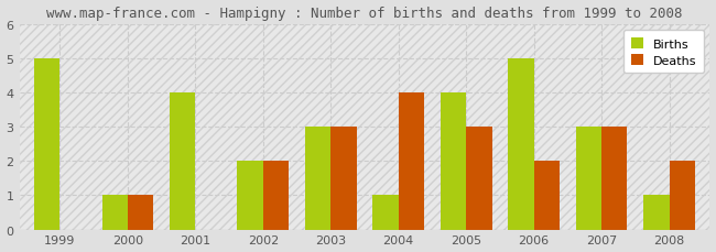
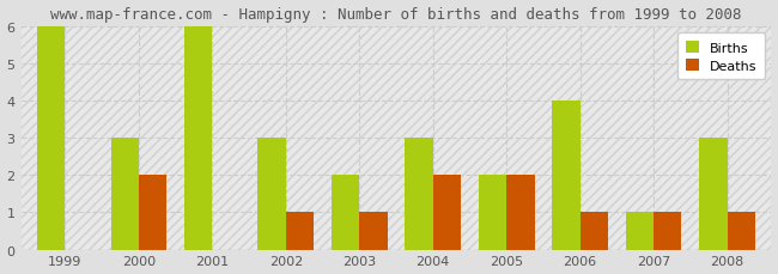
Births/1999: 5 -> 6
Births/2000: 1 -> 3
Deaths/2000: 1 -> 2
Births/2001: 4 -> 6
Births/2002: 2 -> 3
Deaths/2002: 2 -> 1
Births/2003: 3 -> 2
Deaths/2003: 3 -> 1
Births/2004: 1 -> 3
Deaths/2004: 4 -> 2
Births/2005: 4 -> 2
Deaths/2005: 3 -> 2
Births/2006: 5 -> 4
Deaths/2006: 2 -> 1
Births/2007: 3 -> 1
Deaths/2007: 3 -> 1
Births/2008: 1 -> 3
Deaths/2008: 2 -> 1
